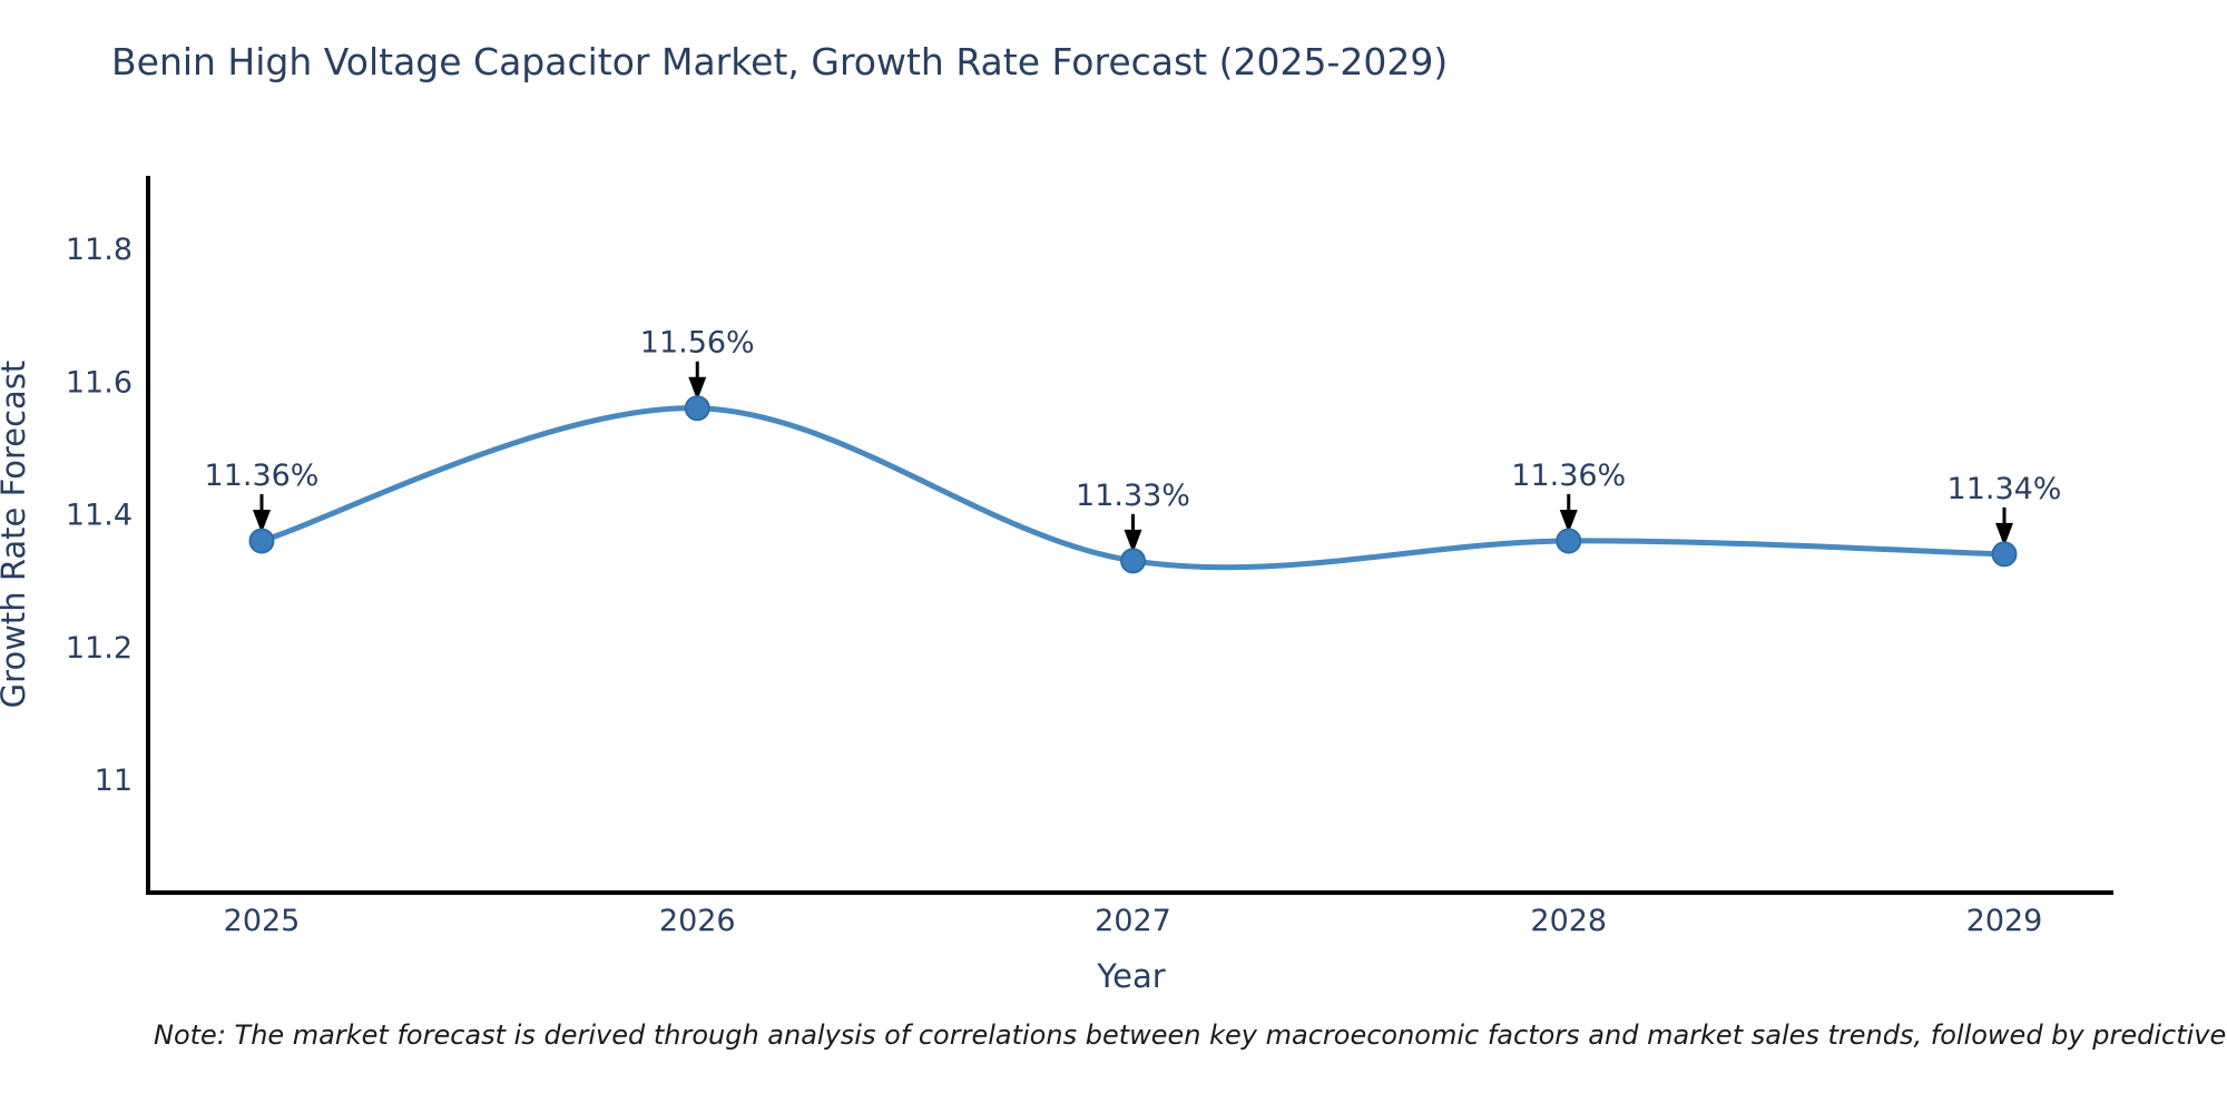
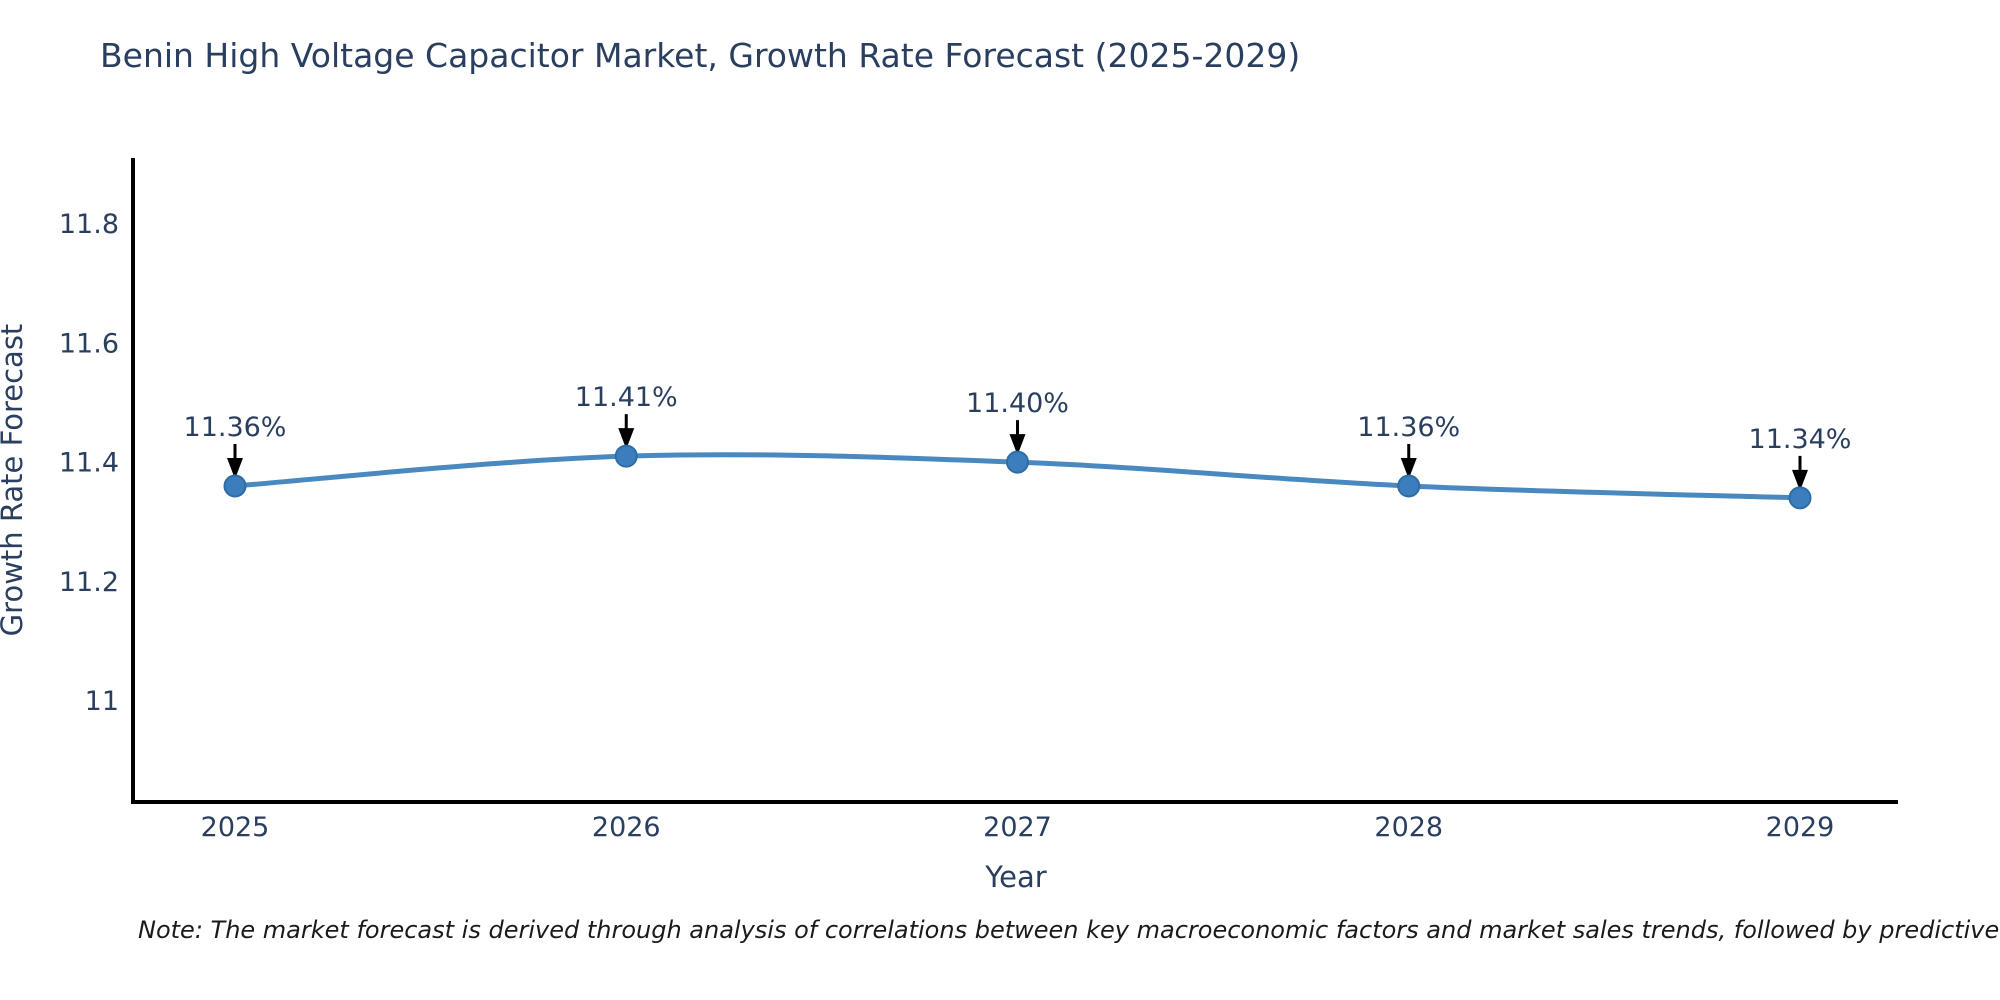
2026: 11.56% -> 11.41%
2027: 11.33% -> 11.40%
